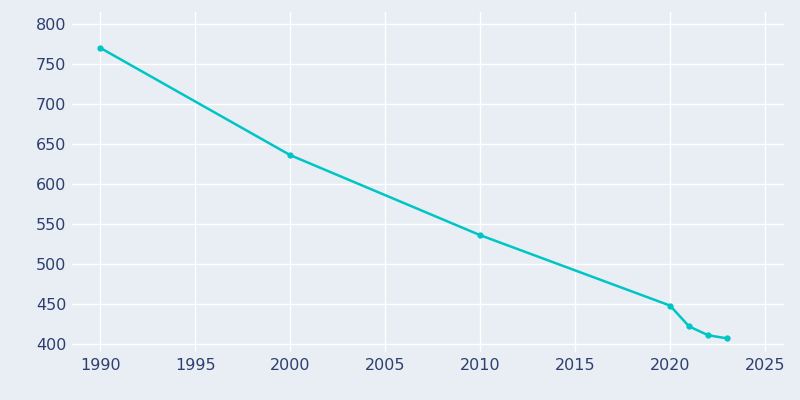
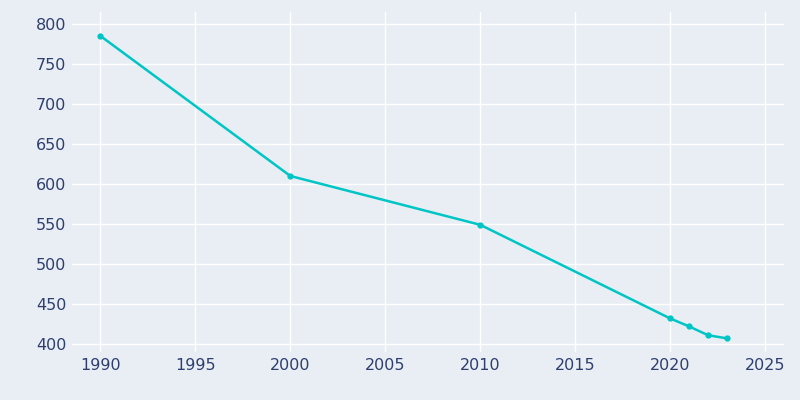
1990: 770 -> 785
2000: 636 -> 610
2010: 536 -> 549
2020: 448 -> 432
